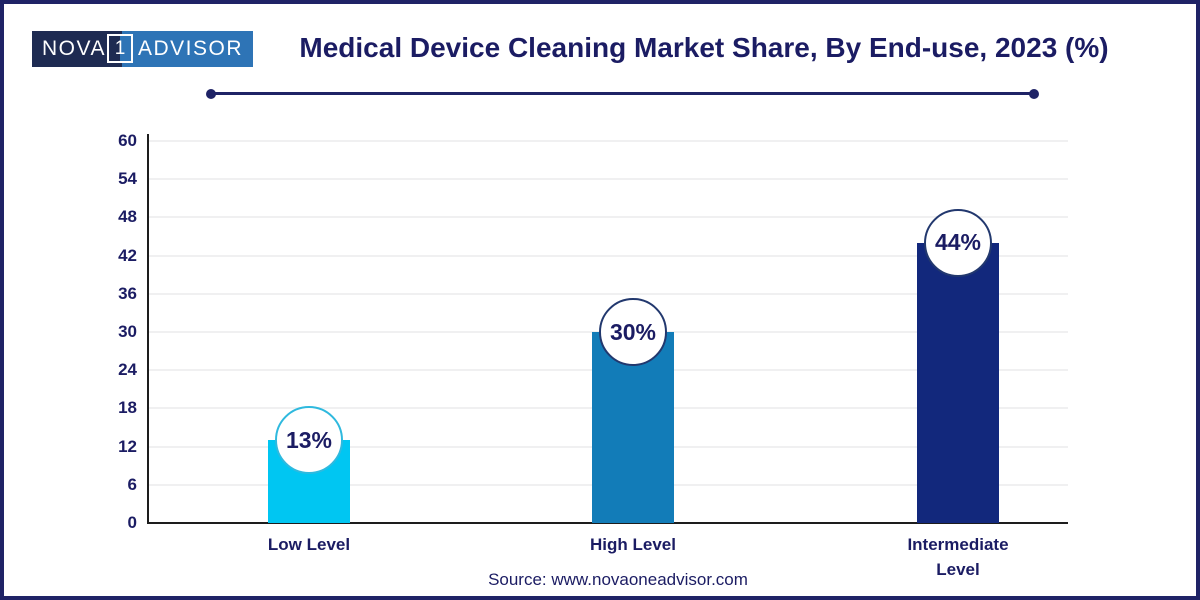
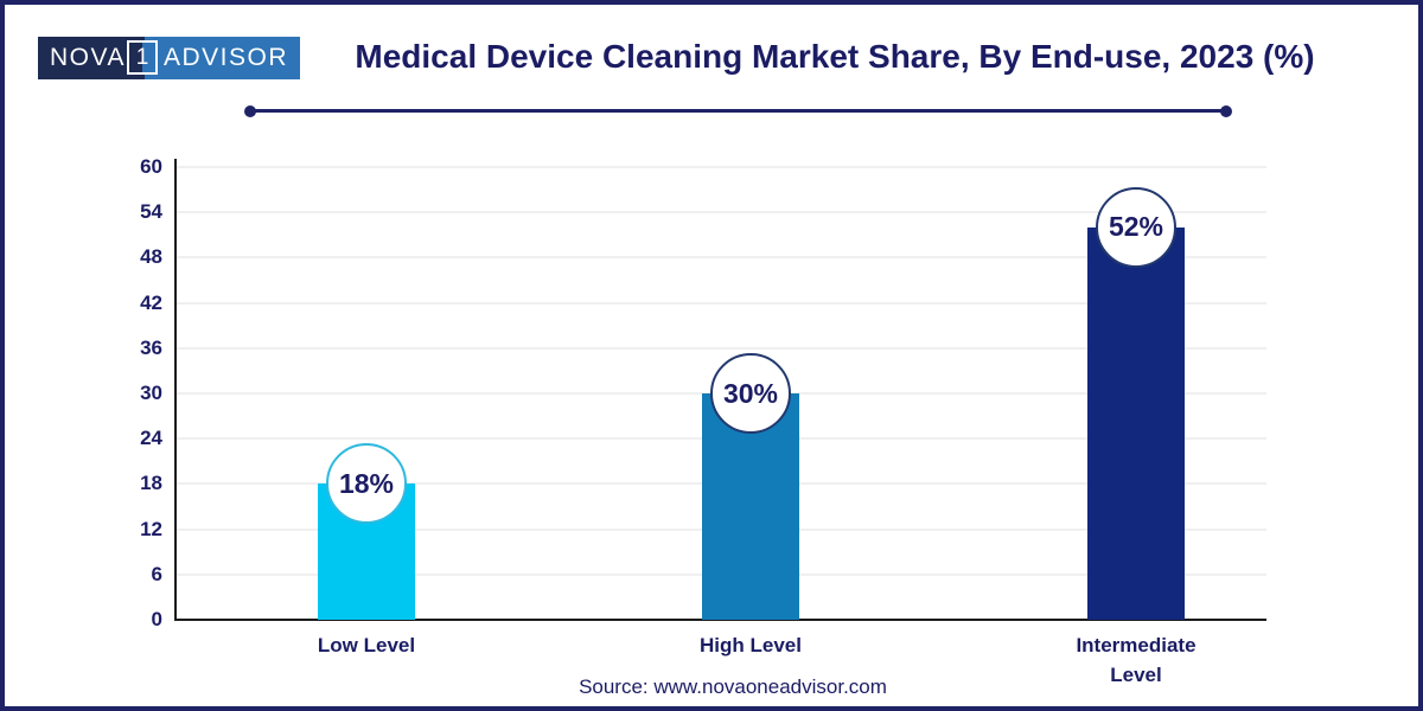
Low Level: 13% -> 18%
Intermediate Level: 44% -> 52%
